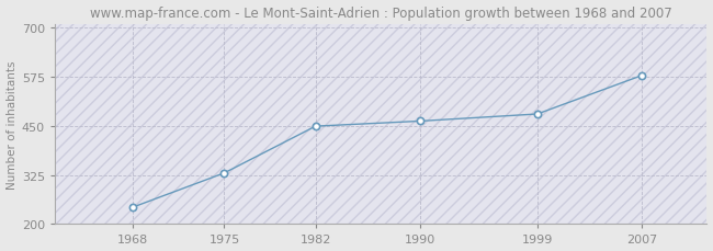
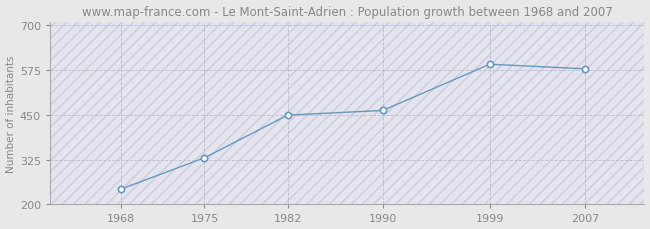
1999: 480 -> 591
